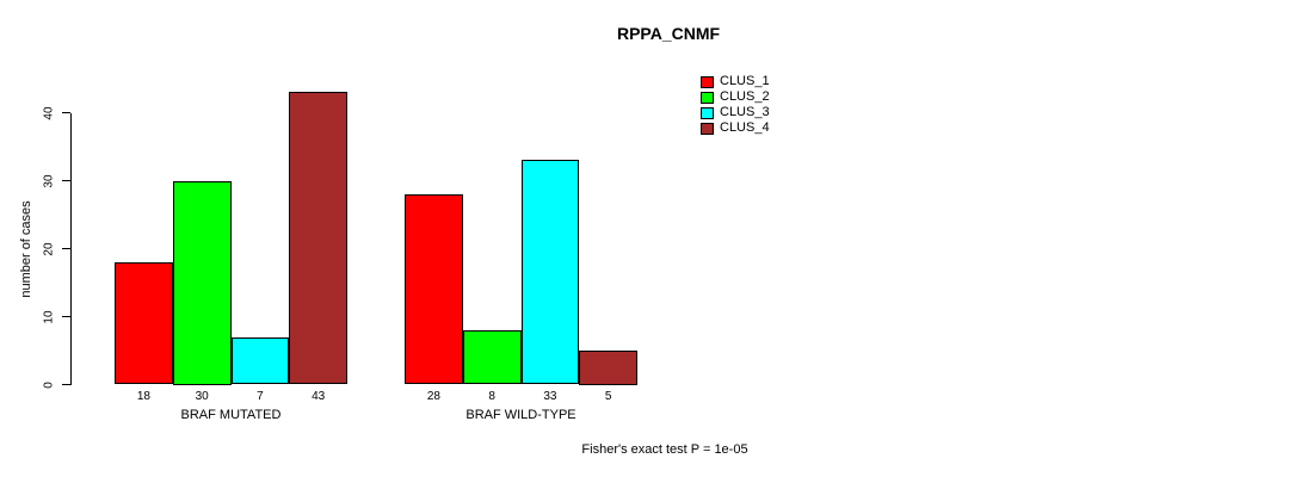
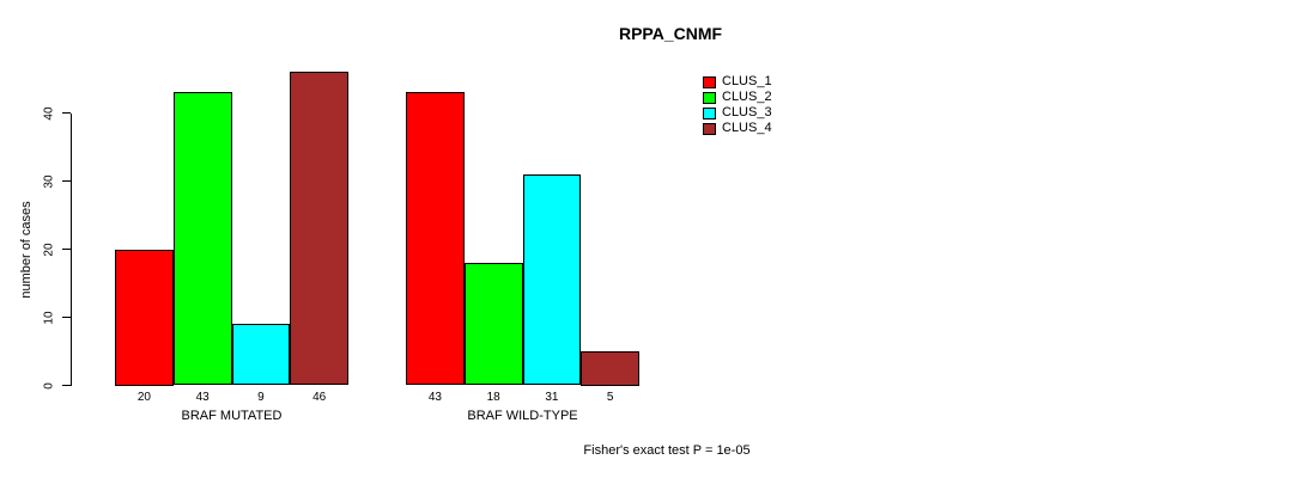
CLUS_1/BRAF MUTATED: 18 -> 20
CLUS_2/BRAF MUTATED: 30 -> 43
CLUS_3/BRAF MUTATED: 7 -> 9
CLUS_4/BRAF MUTATED: 43 -> 46
CLUS_1/BRAF WILD-TYPE: 28 -> 43
CLUS_2/BRAF WILD-TYPE: 8 -> 18
CLUS_3/BRAF WILD-TYPE: 33 -> 31
